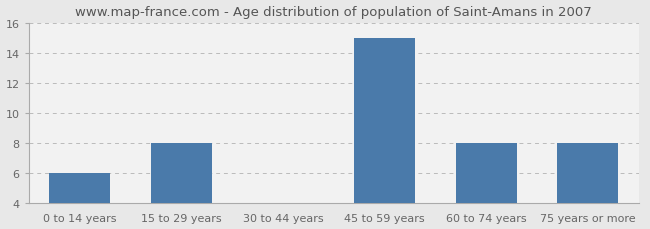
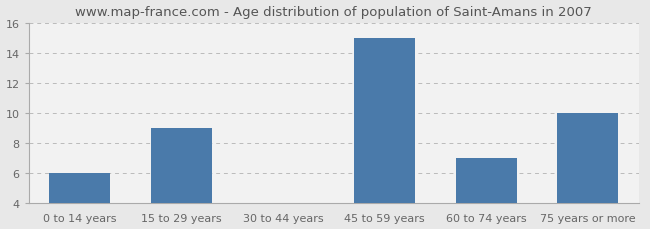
15 to 29 years: 8 -> 9
60 to 74 years: 8 -> 7
75 years or more: 8 -> 10
